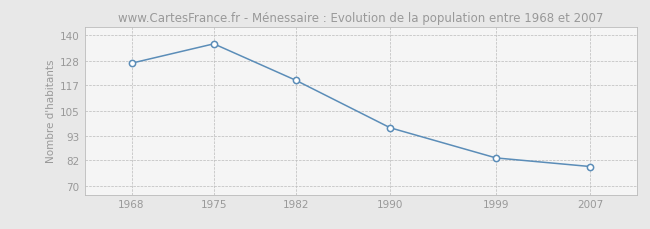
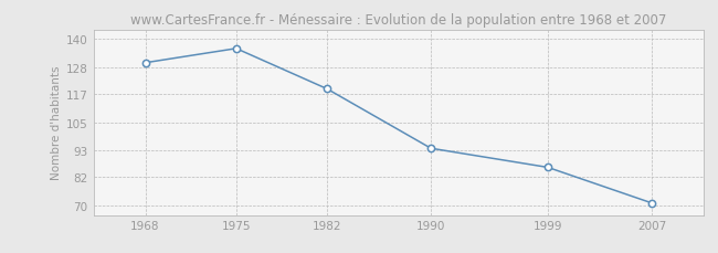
1968: 127 -> 130
1990: 97 -> 94
1999: 83 -> 86
2007: 79 -> 71
